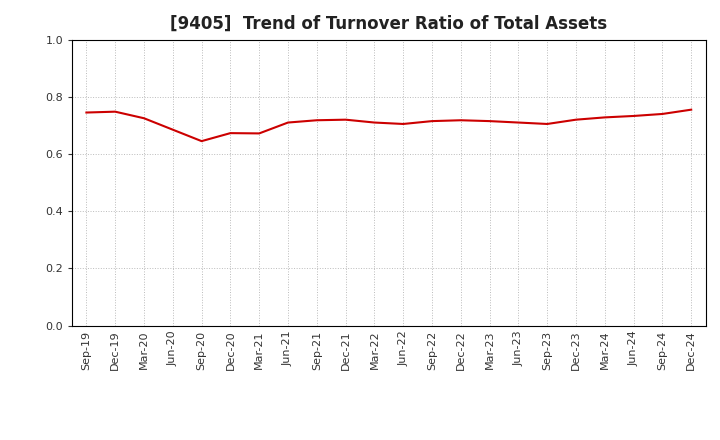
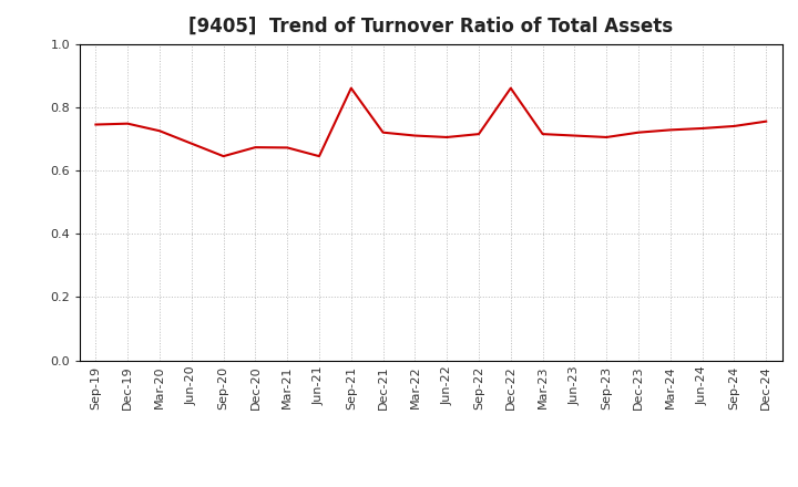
Jun-21: 0.710 -> 0.645
Sep-21: 0.718 -> 0.860
Dec-22: 0.718 -> 0.860
